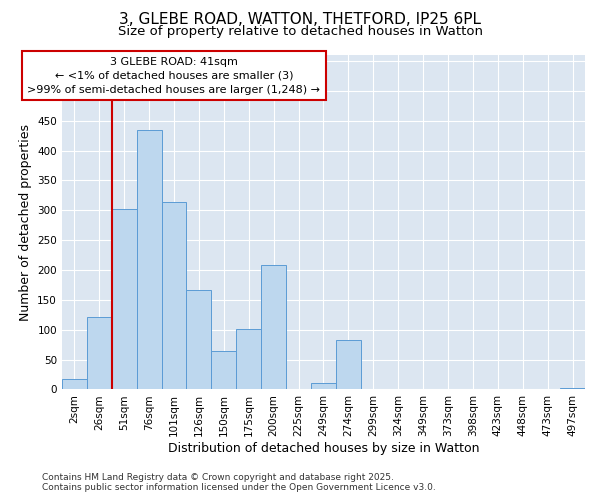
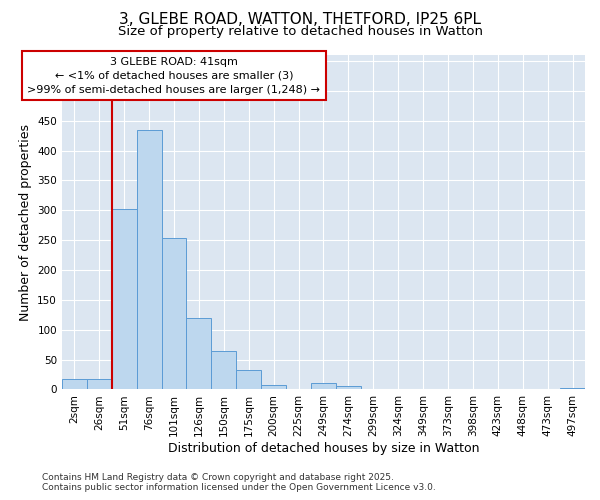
26sqm: 122 -> 18
101sqm: 314 -> 253
126sqm: 166 -> 120
175sqm: 102 -> 33
200sqm: 208 -> 8
274sqm: 82 -> 5
